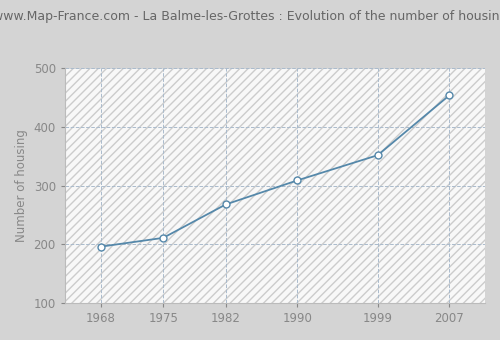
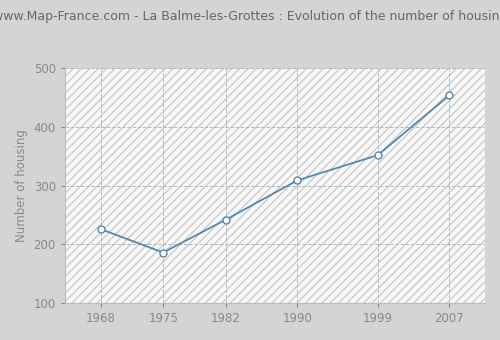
1968: 196 -> 226
1975: 211 -> 186
1982: 268 -> 242
